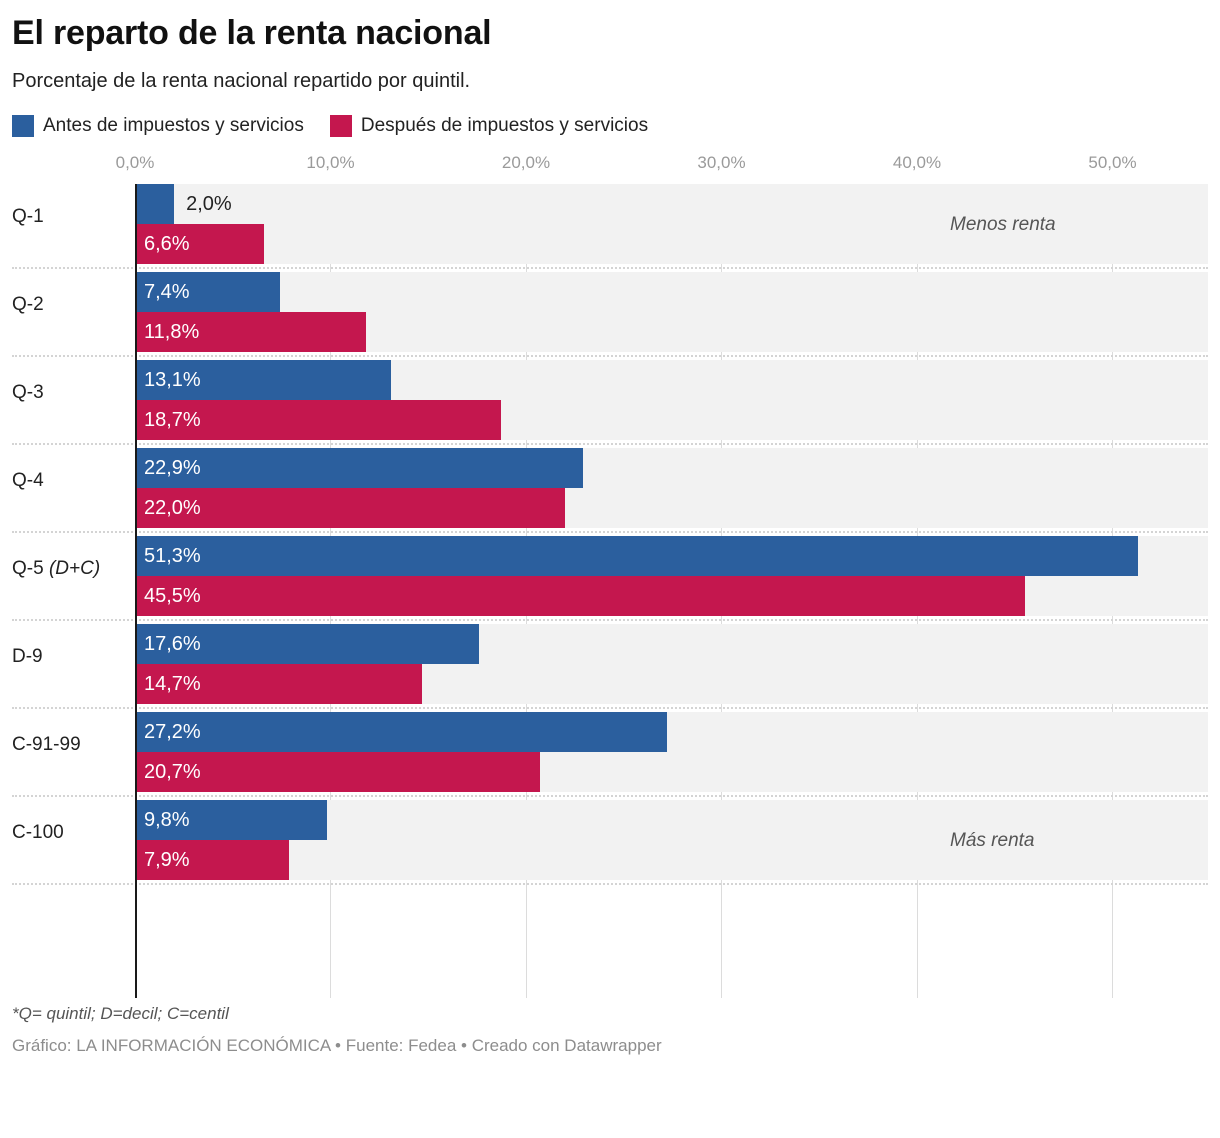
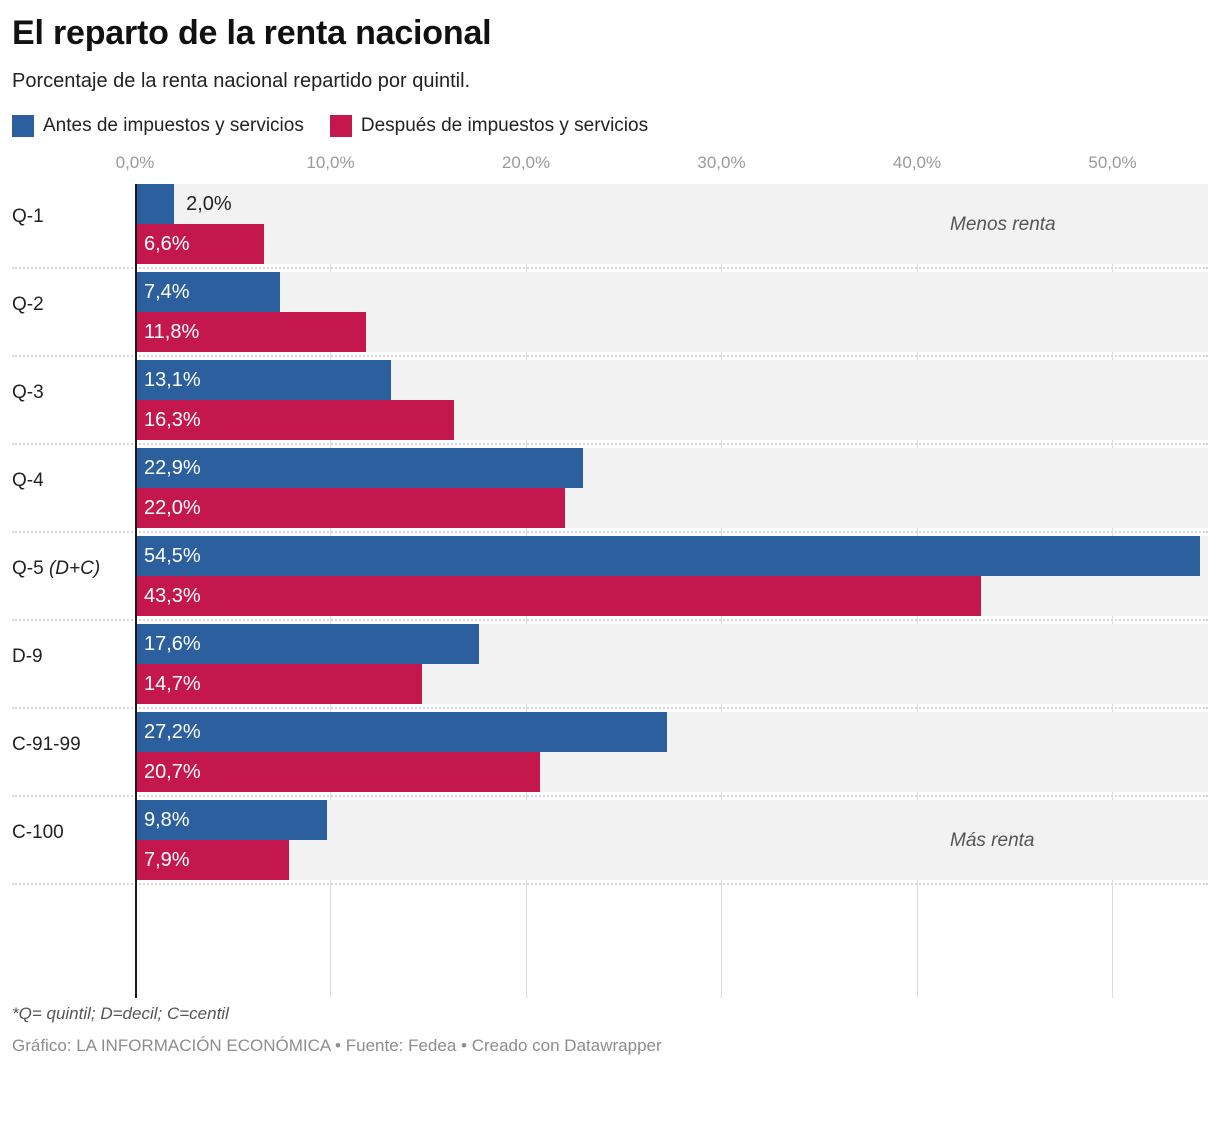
Después de impuestos y servicios/Q-3: 18,7% -> 16,3%
Antes de impuestos y servicios/Q-5 (D+C): 51,3% -> 54,5%
Después de impuestos y servicios/Q-5 (D+C): 45,5% -> 43,3%
